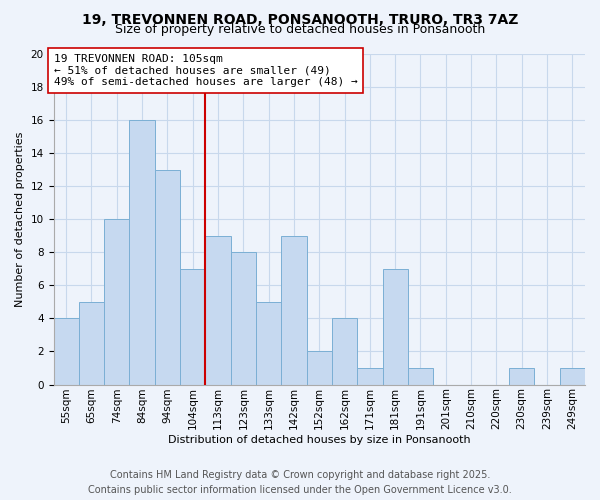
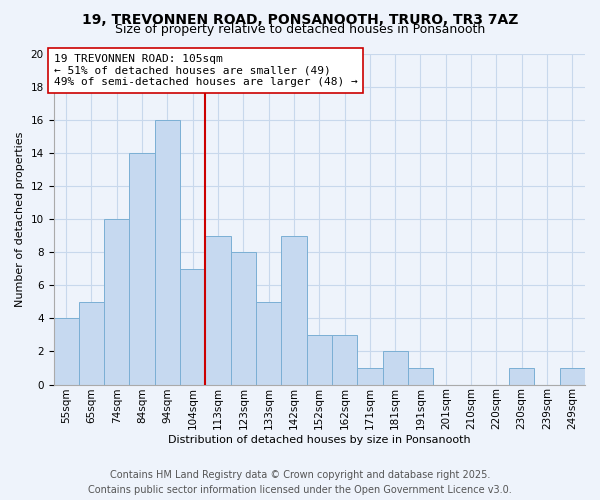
84sqm: 16 -> 14
94sqm: 13 -> 16
152sqm: 2 -> 3
162sqm: 4 -> 3
181sqm: 7 -> 2
